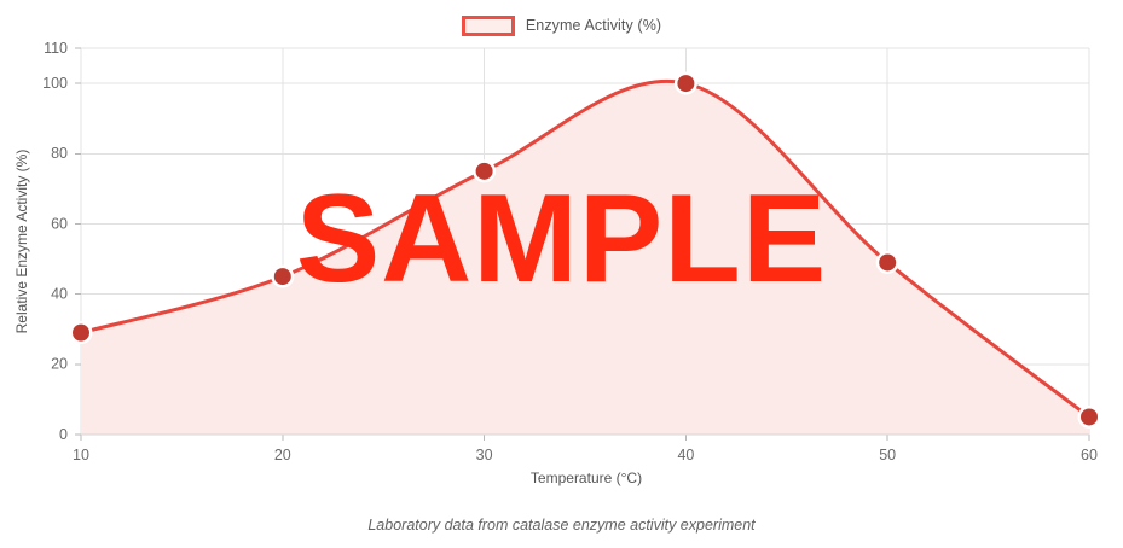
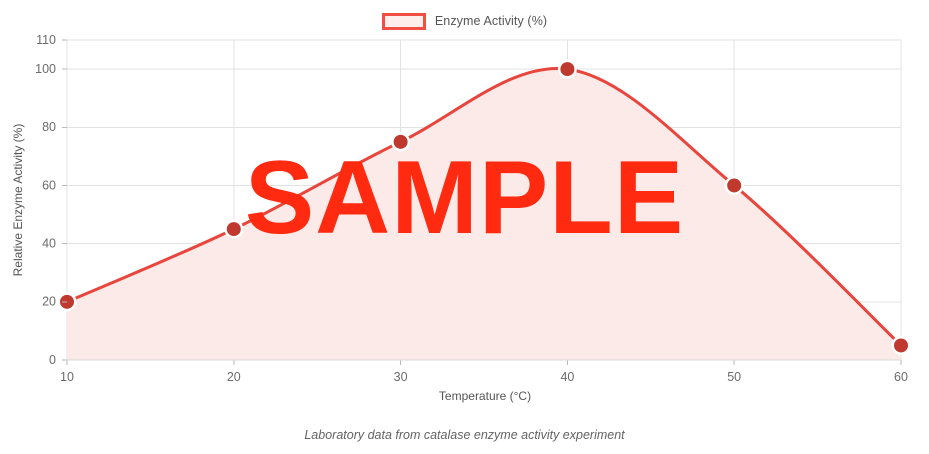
10: 29 -> 20
50: 49 -> 60
